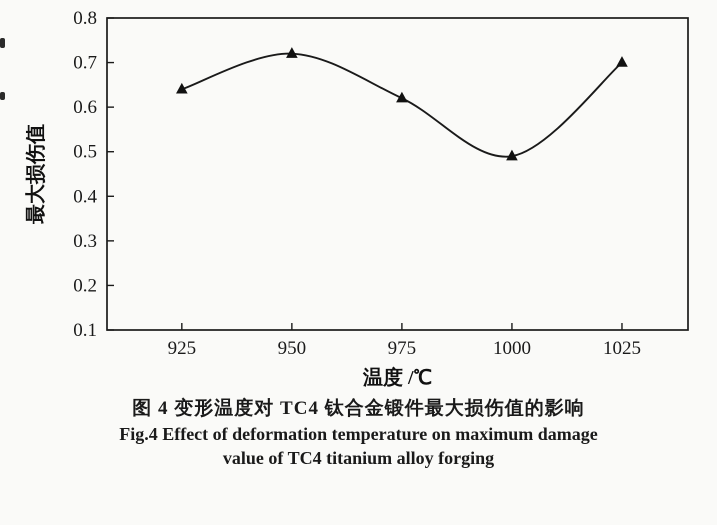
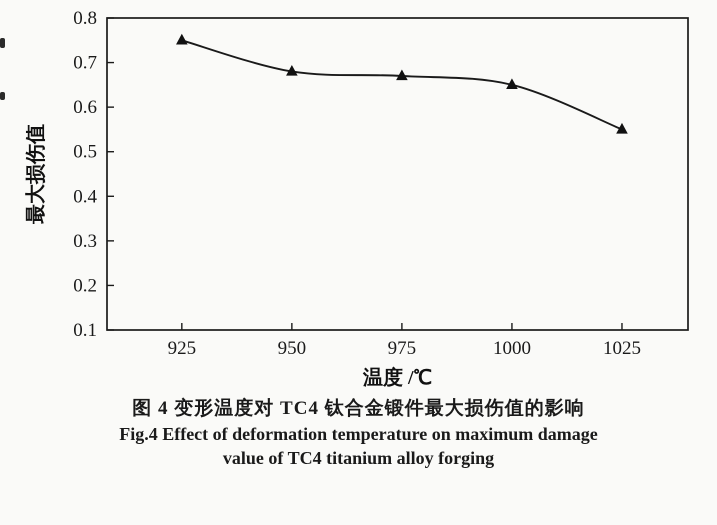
925: 0.64 -> 0.75
950: 0.72 -> 0.68
975: 0.62 -> 0.67
1000: 0.49 -> 0.65
1025: 0.70 -> 0.55
